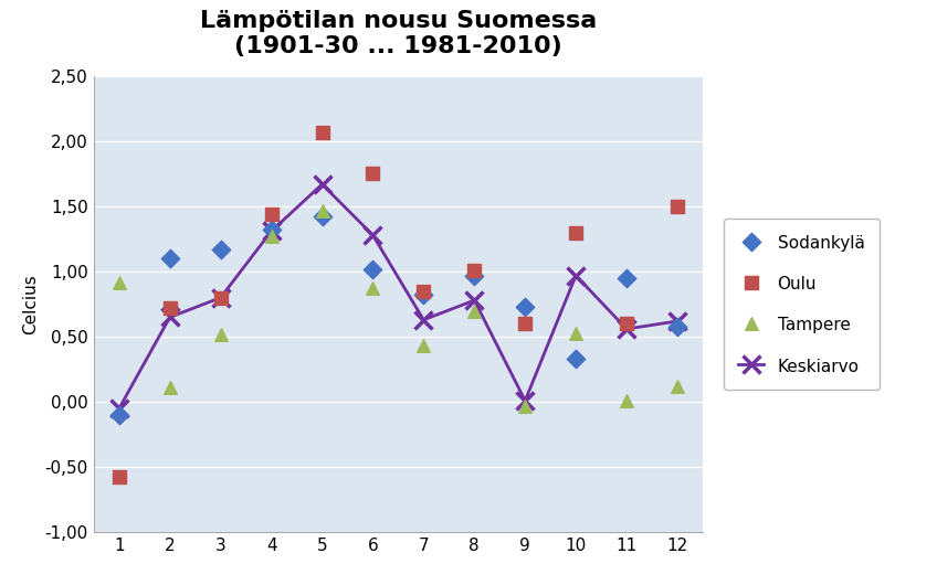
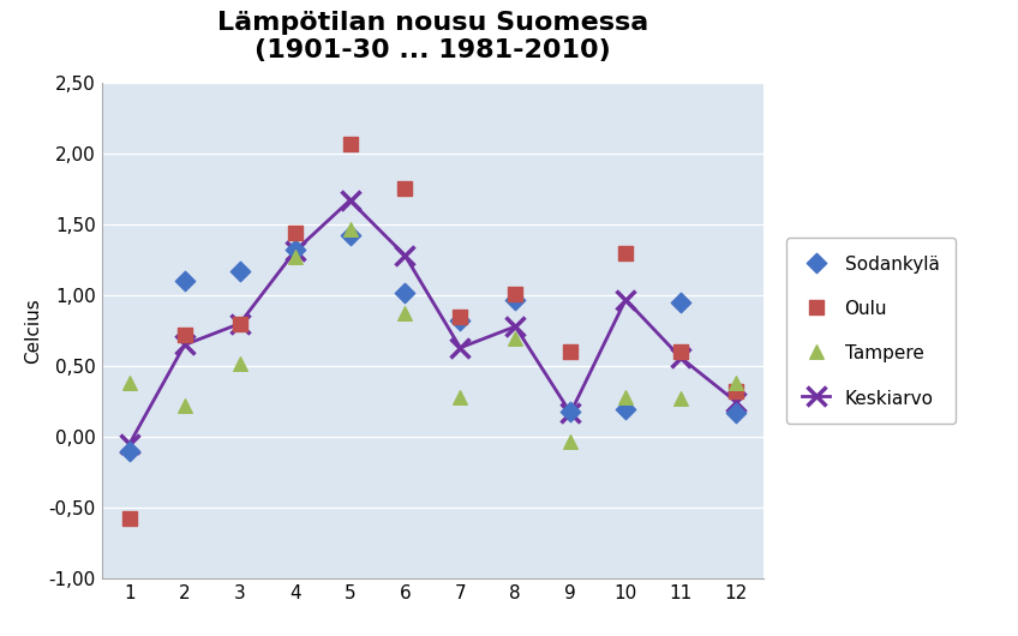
Tampere/1: 0,92 -> 0,38
Tampere/2: 0,11 -> 0,22
Tampere/7: 0,43 -> 0,28
Sodankylä/9: 0,73 -> 0,18
Keskiarvo/9: 0,01 -> 0,17
Sodankylä/10: 0,33 -> 0,20
Tampere/10: 0,53 -> 0,28
Tampere/11: 0,01 -> 0,27
Sodankylä/12: 0,58 -> 0,17
Oulu/12: 1,50 -> 0,32
Tampere/12: 0,12 -> 0,38
Keskiarvo/12: 0,62 -> 0,25
